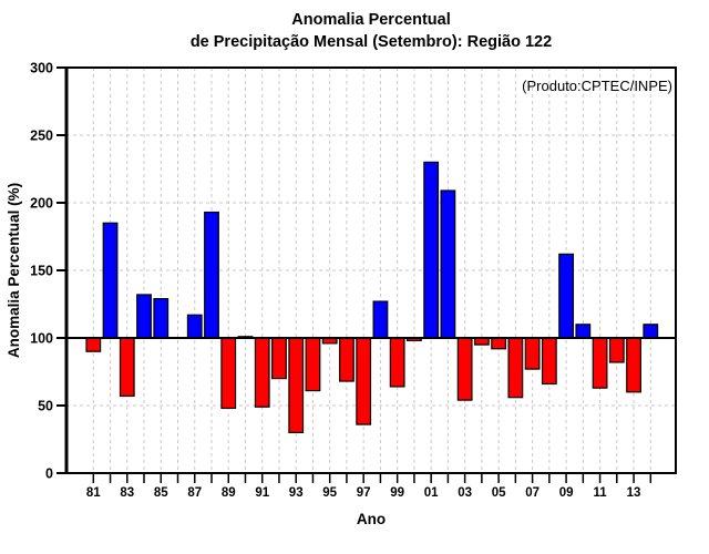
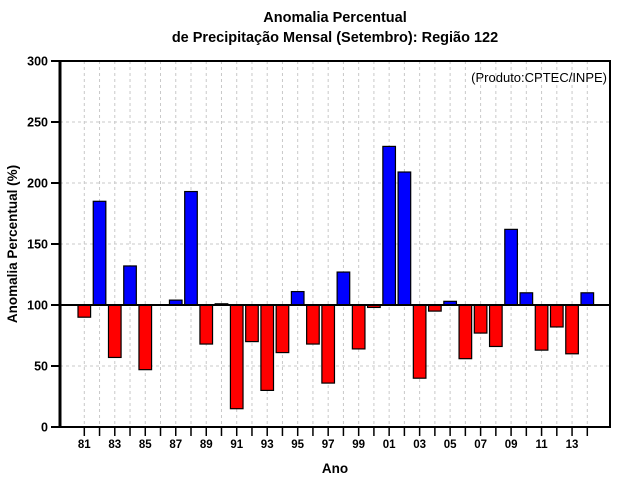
85: 129 -> 47
87: 117 -> 104
89: 48 -> 68
91: 49 -> 15
95: 96 -> 111
03: 54 -> 40
05: 92 -> 103
